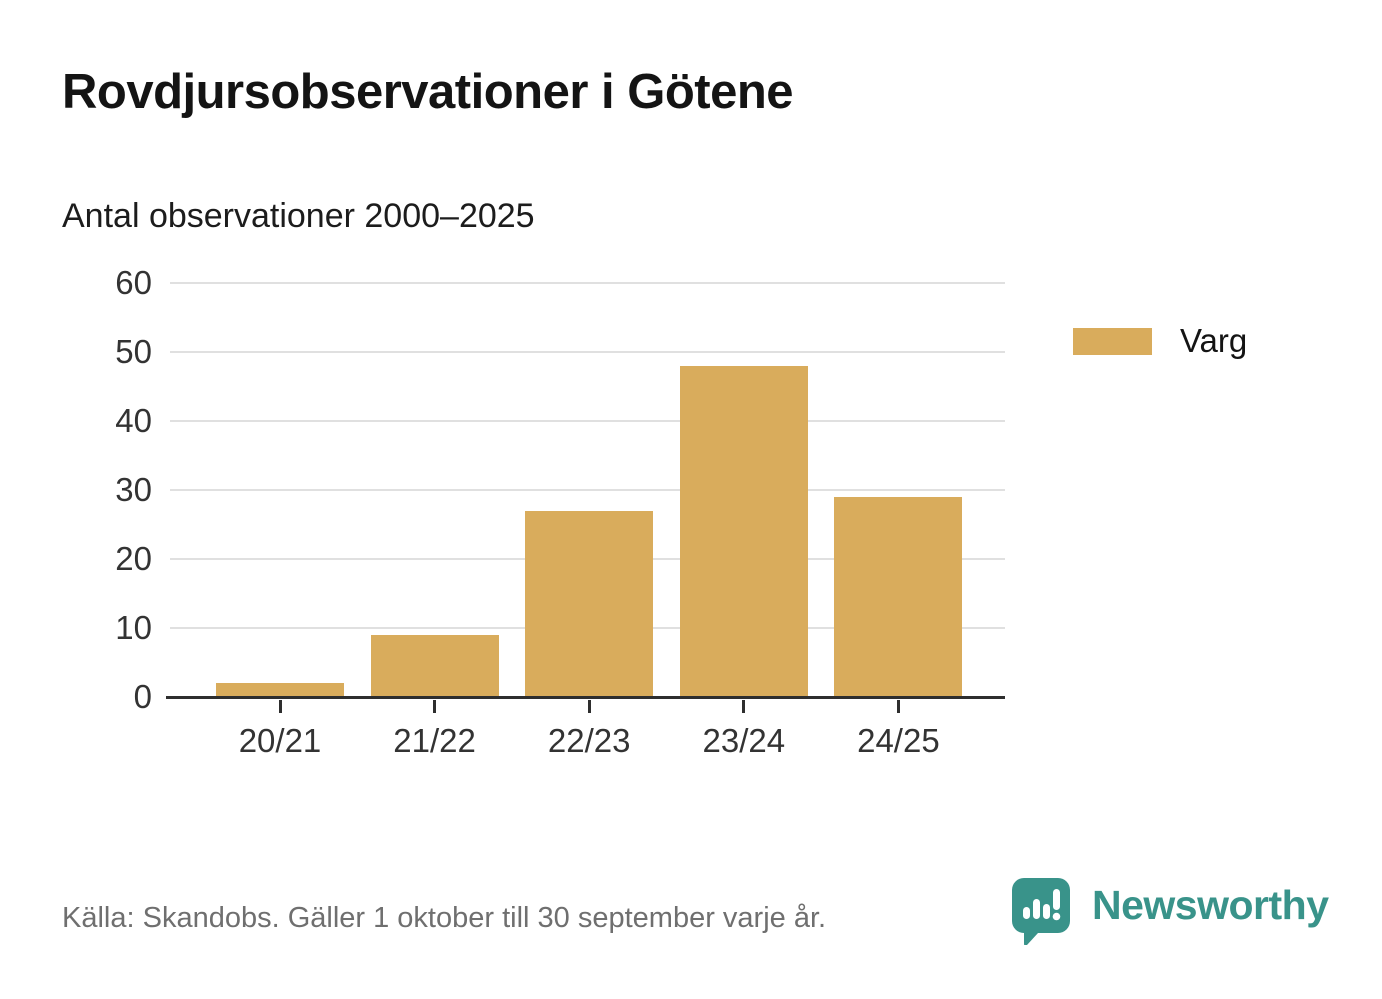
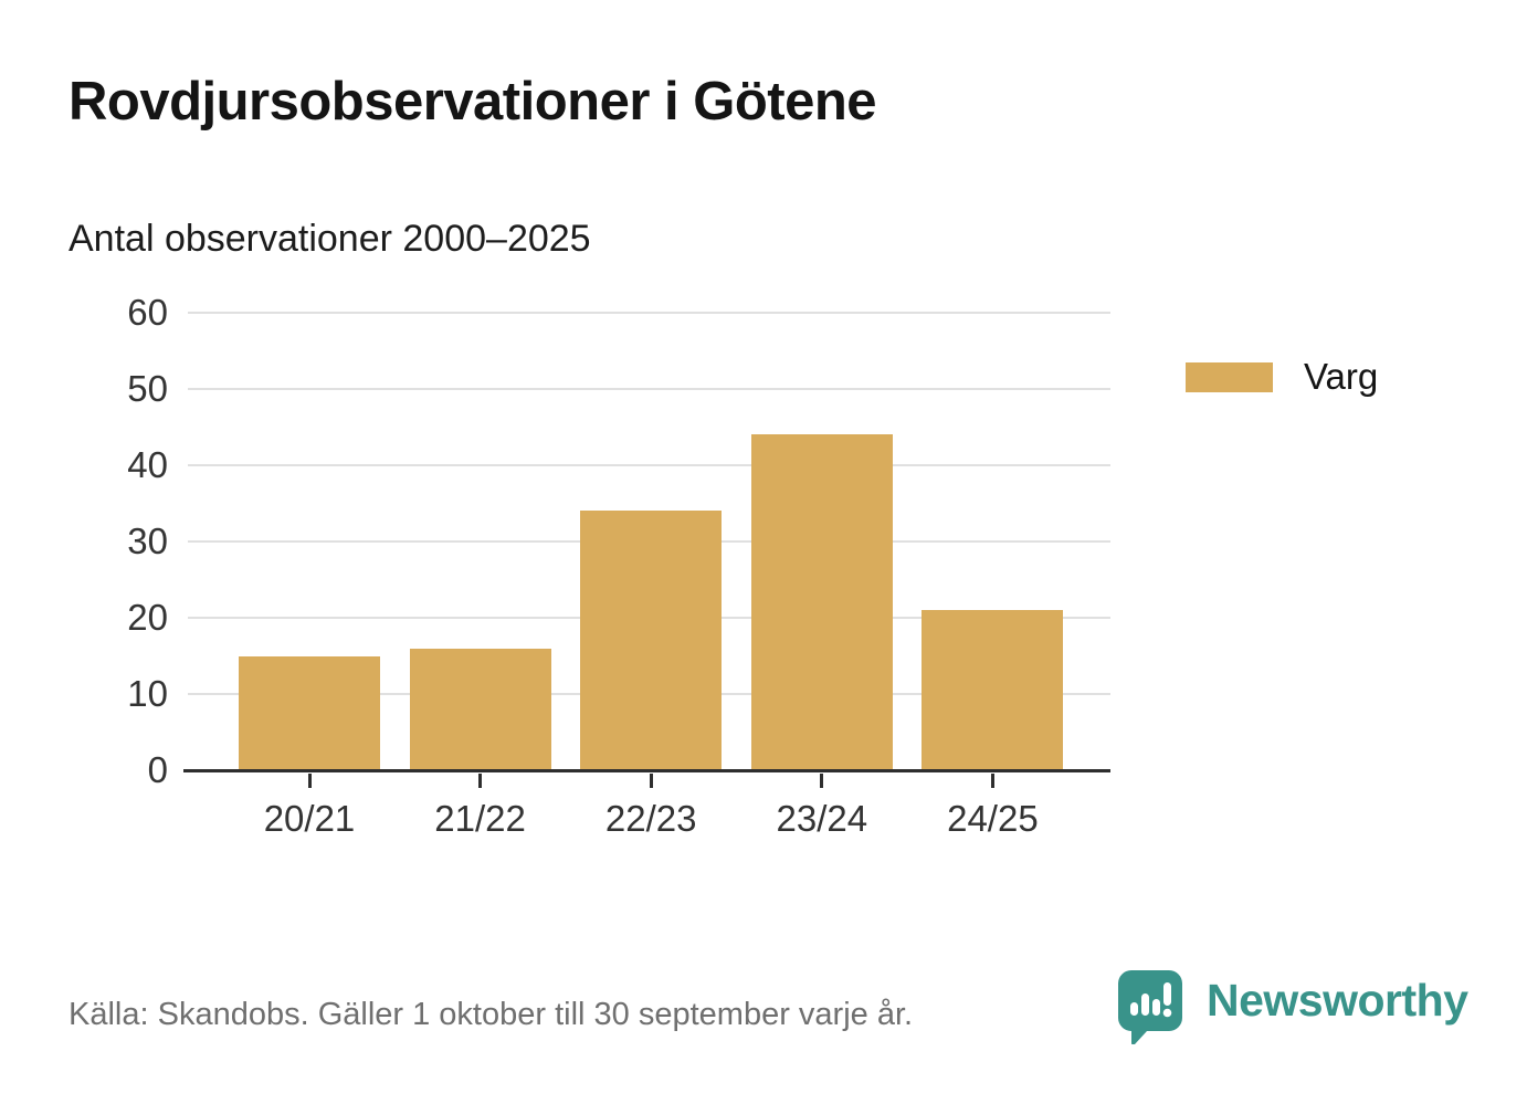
20/21: 2 -> 15
21/22: 9 -> 16
22/23: 27 -> 34
23/24: 48 -> 44
24/25: 29 -> 21
